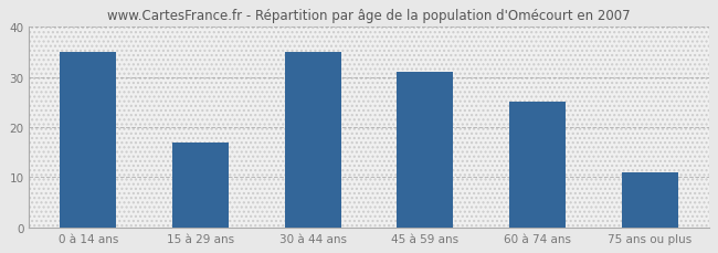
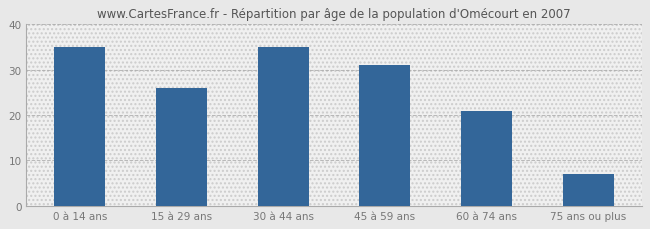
15 à 29 ans: 17 -> 26
60 à 74 ans: 25 -> 21
75 ans ou plus: 11 -> 7
